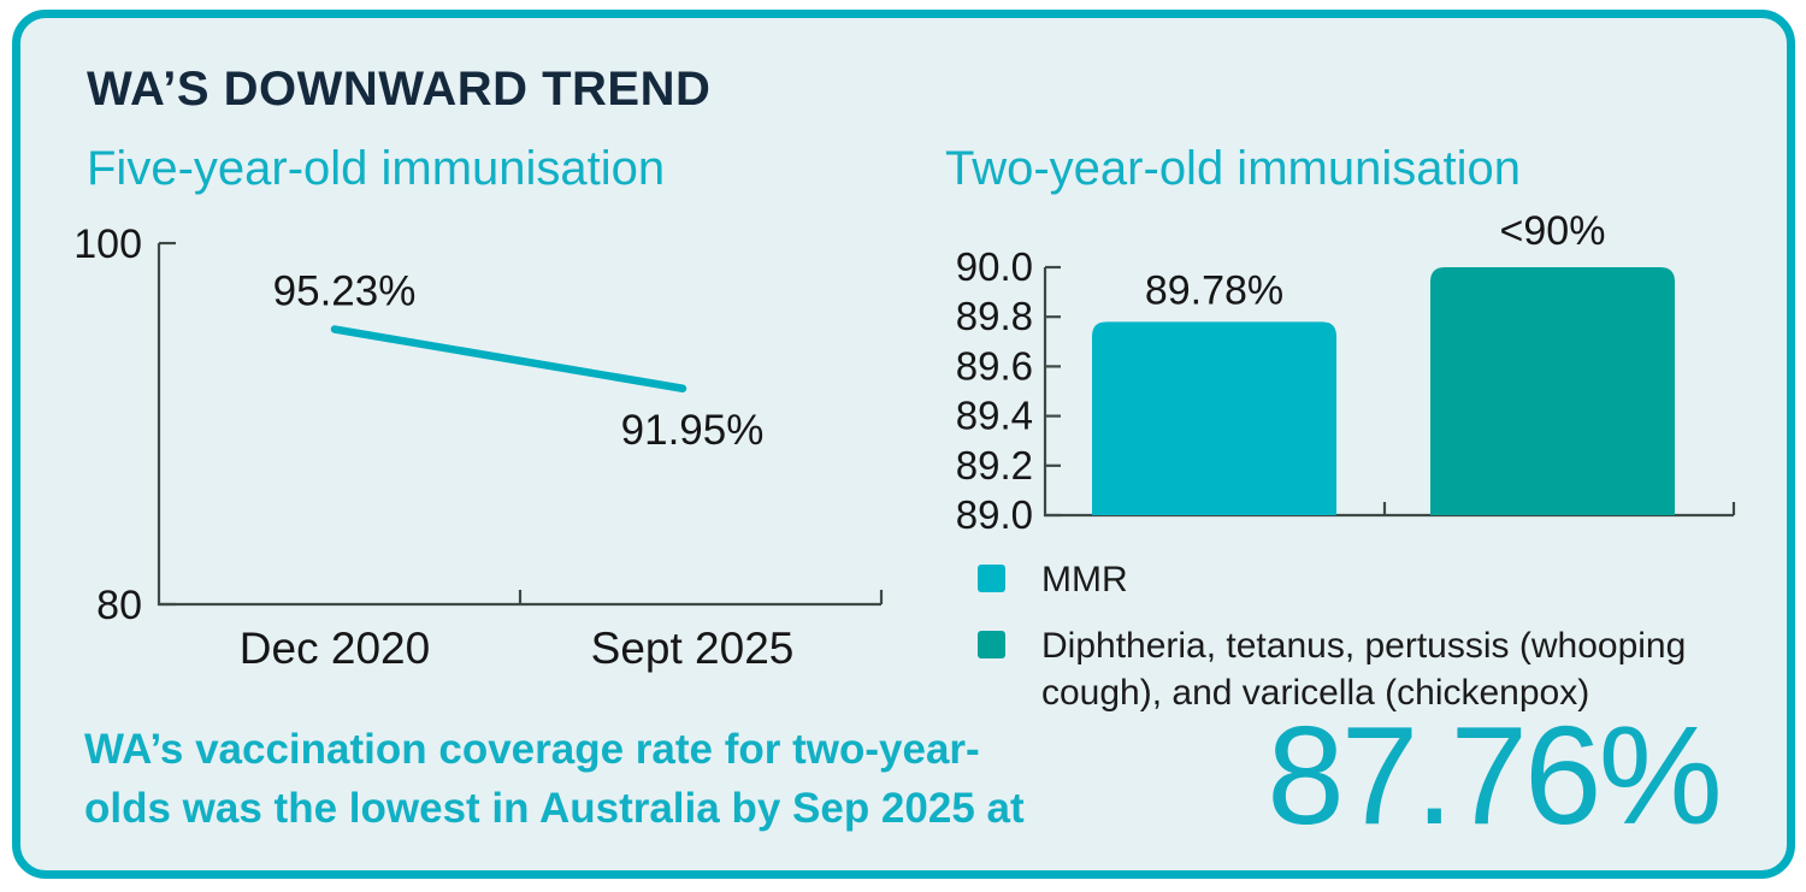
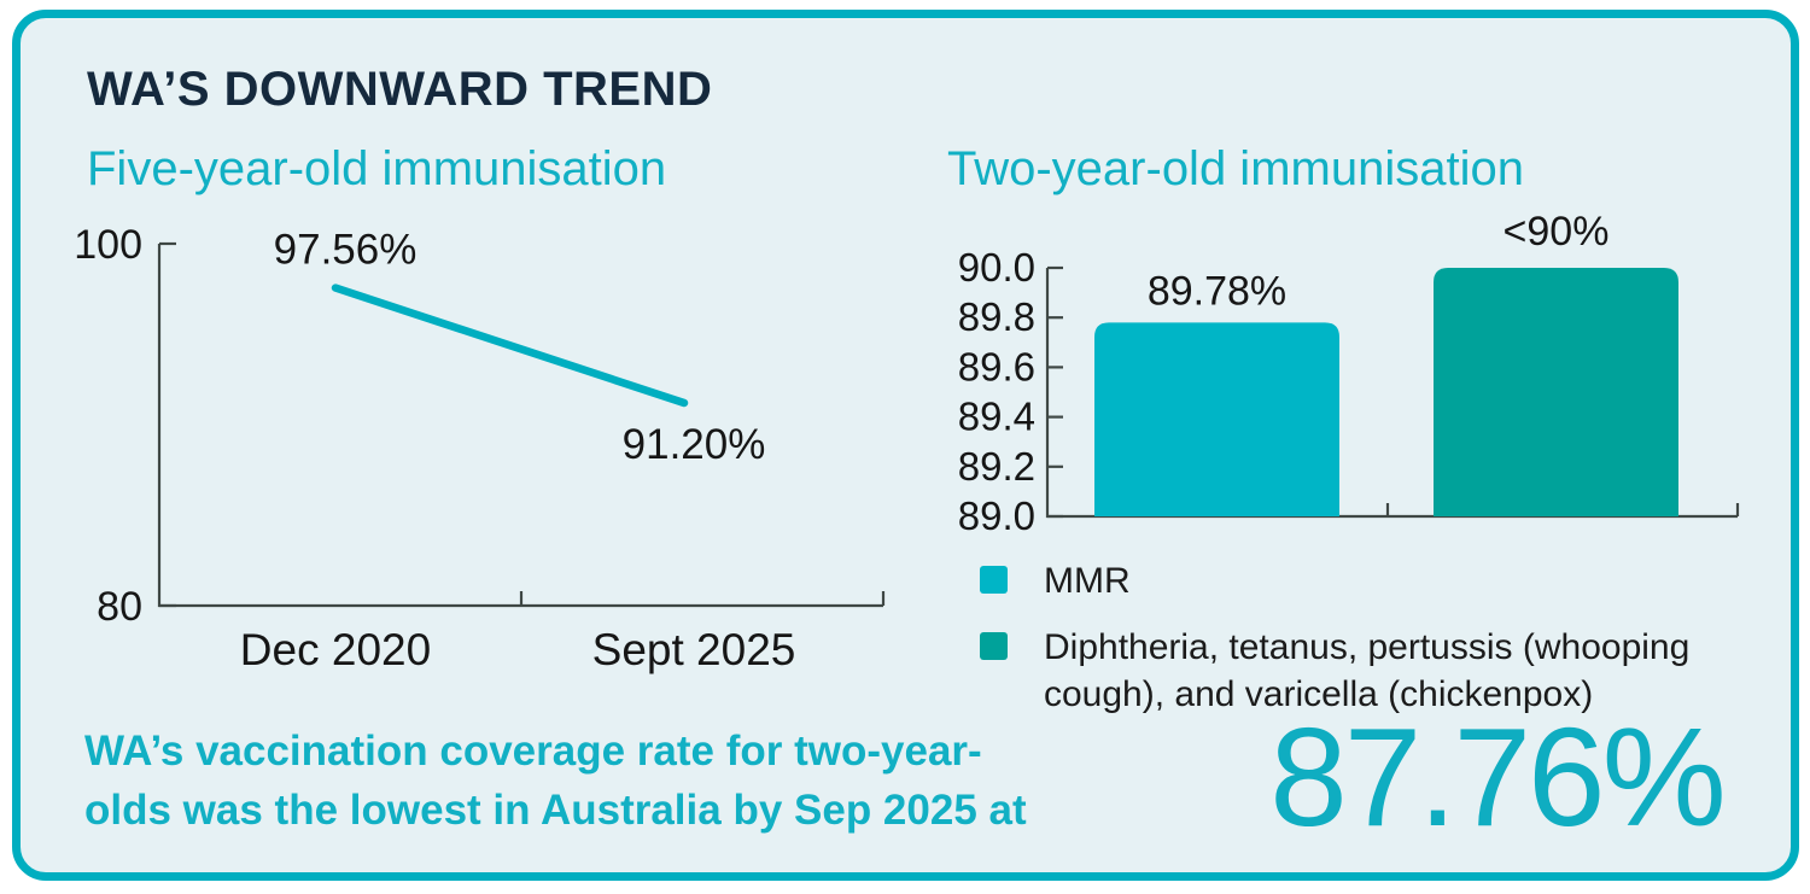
Five-year-old immunisation/Dec 2020: 95.23% -> 97.56%
Five-year-old immunisation/Sept 2025: 91.95% -> 91.20%
